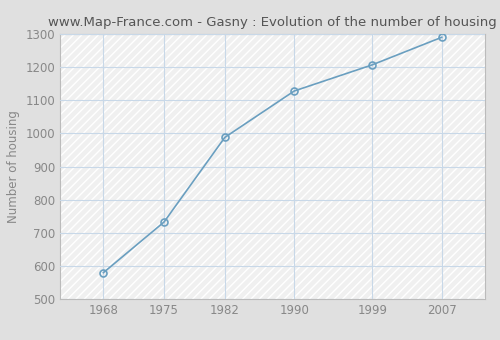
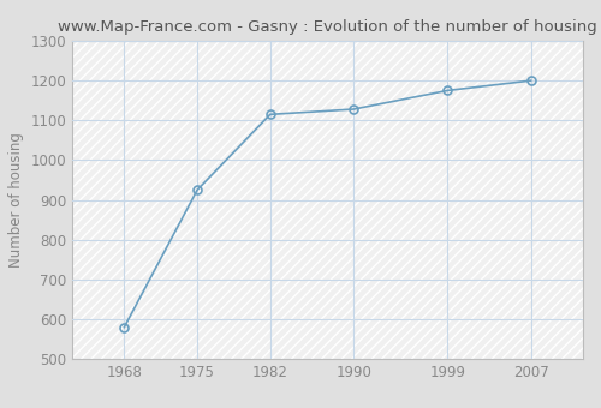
1975: 733 -> 925
1982: 988 -> 1115
1999: 1207 -> 1175
2007: 1290 -> 1200
